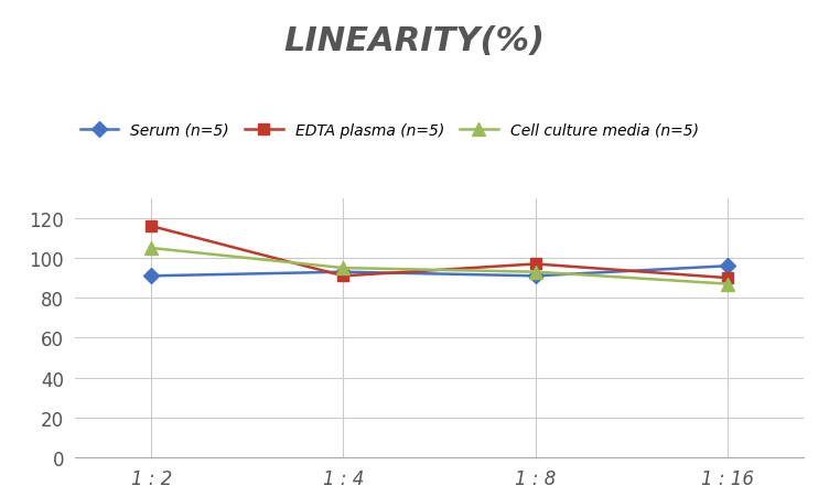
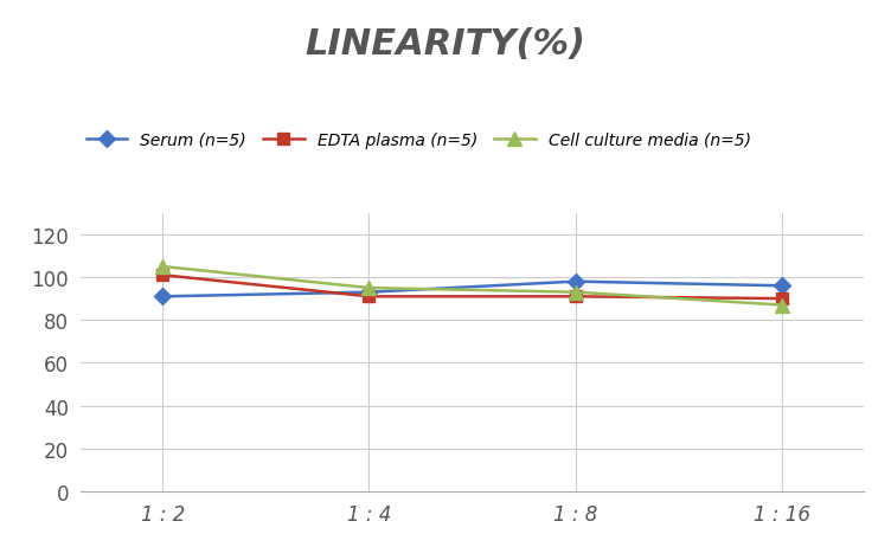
EDTA plasma (n=5)/1 : 2: 116 -> 101
Serum (n=5)/1 : 8: 91 -> 98
EDTA plasma (n=5)/1 : 8: 97 -> 91
